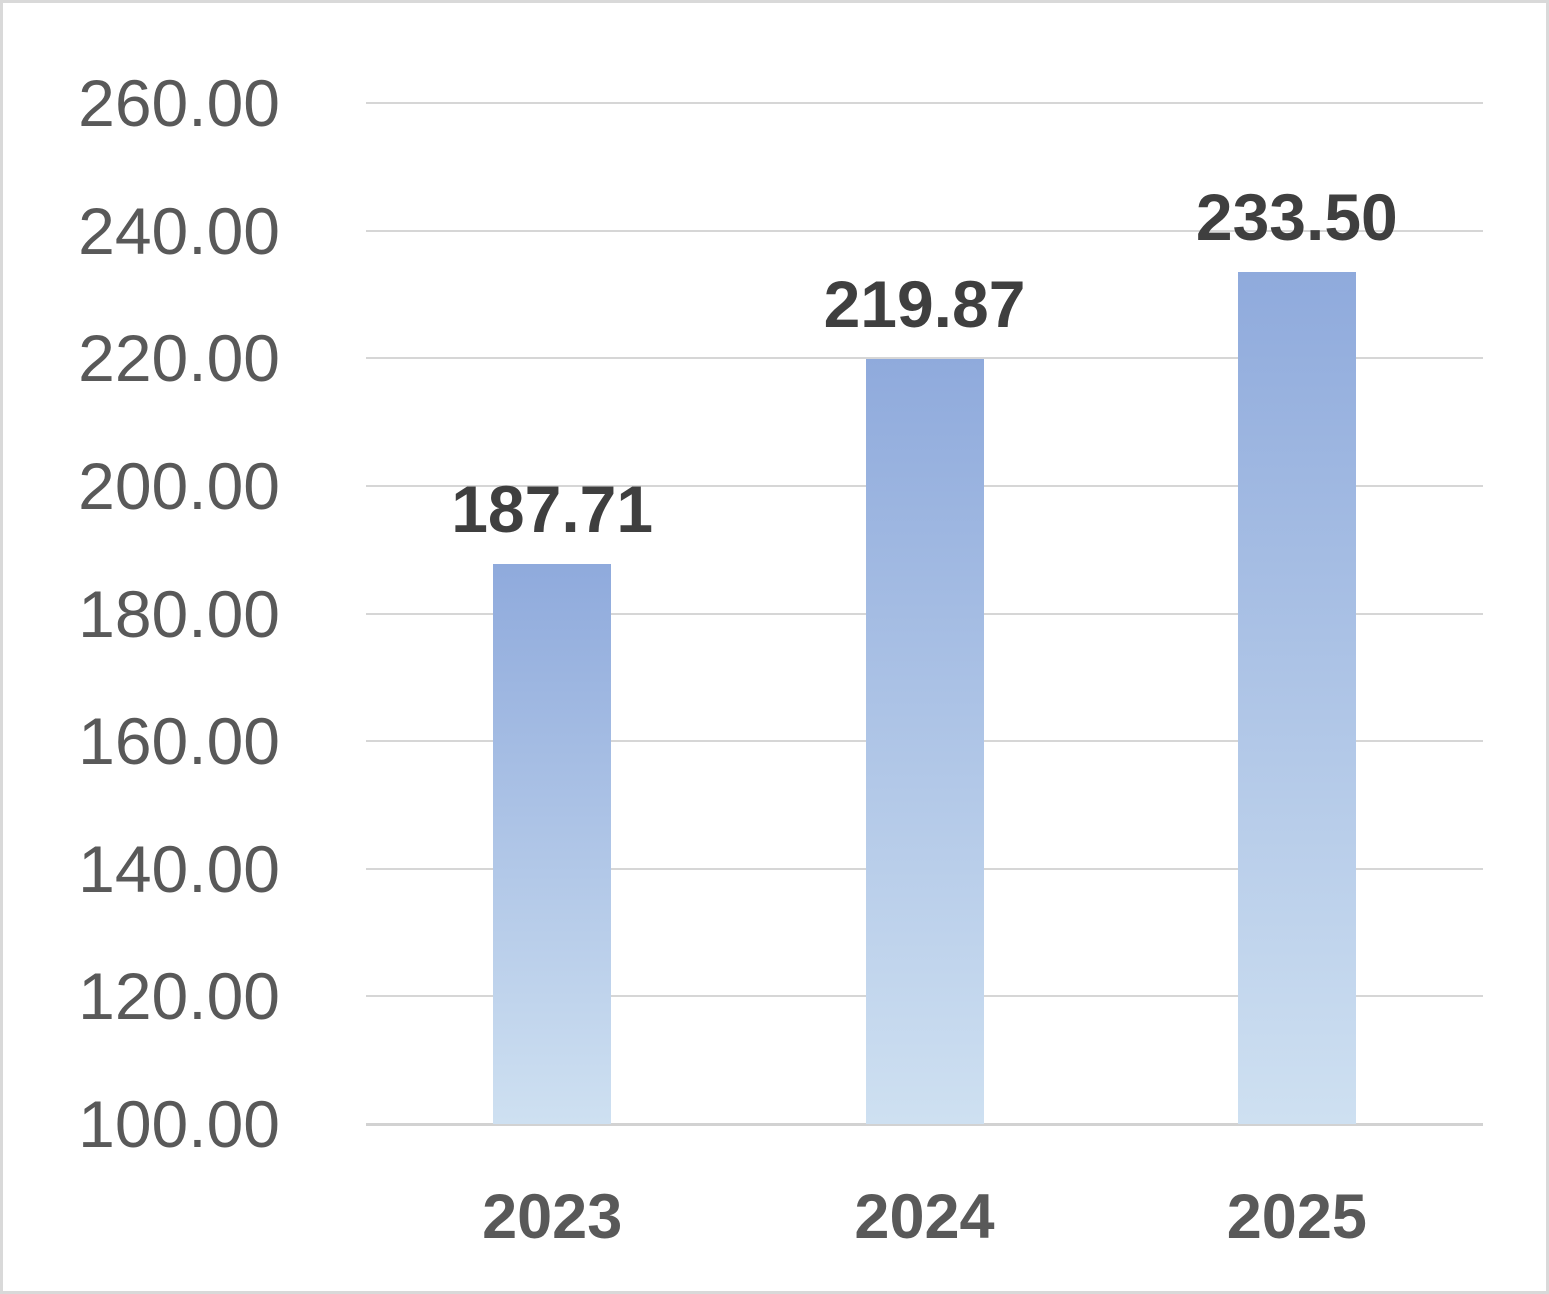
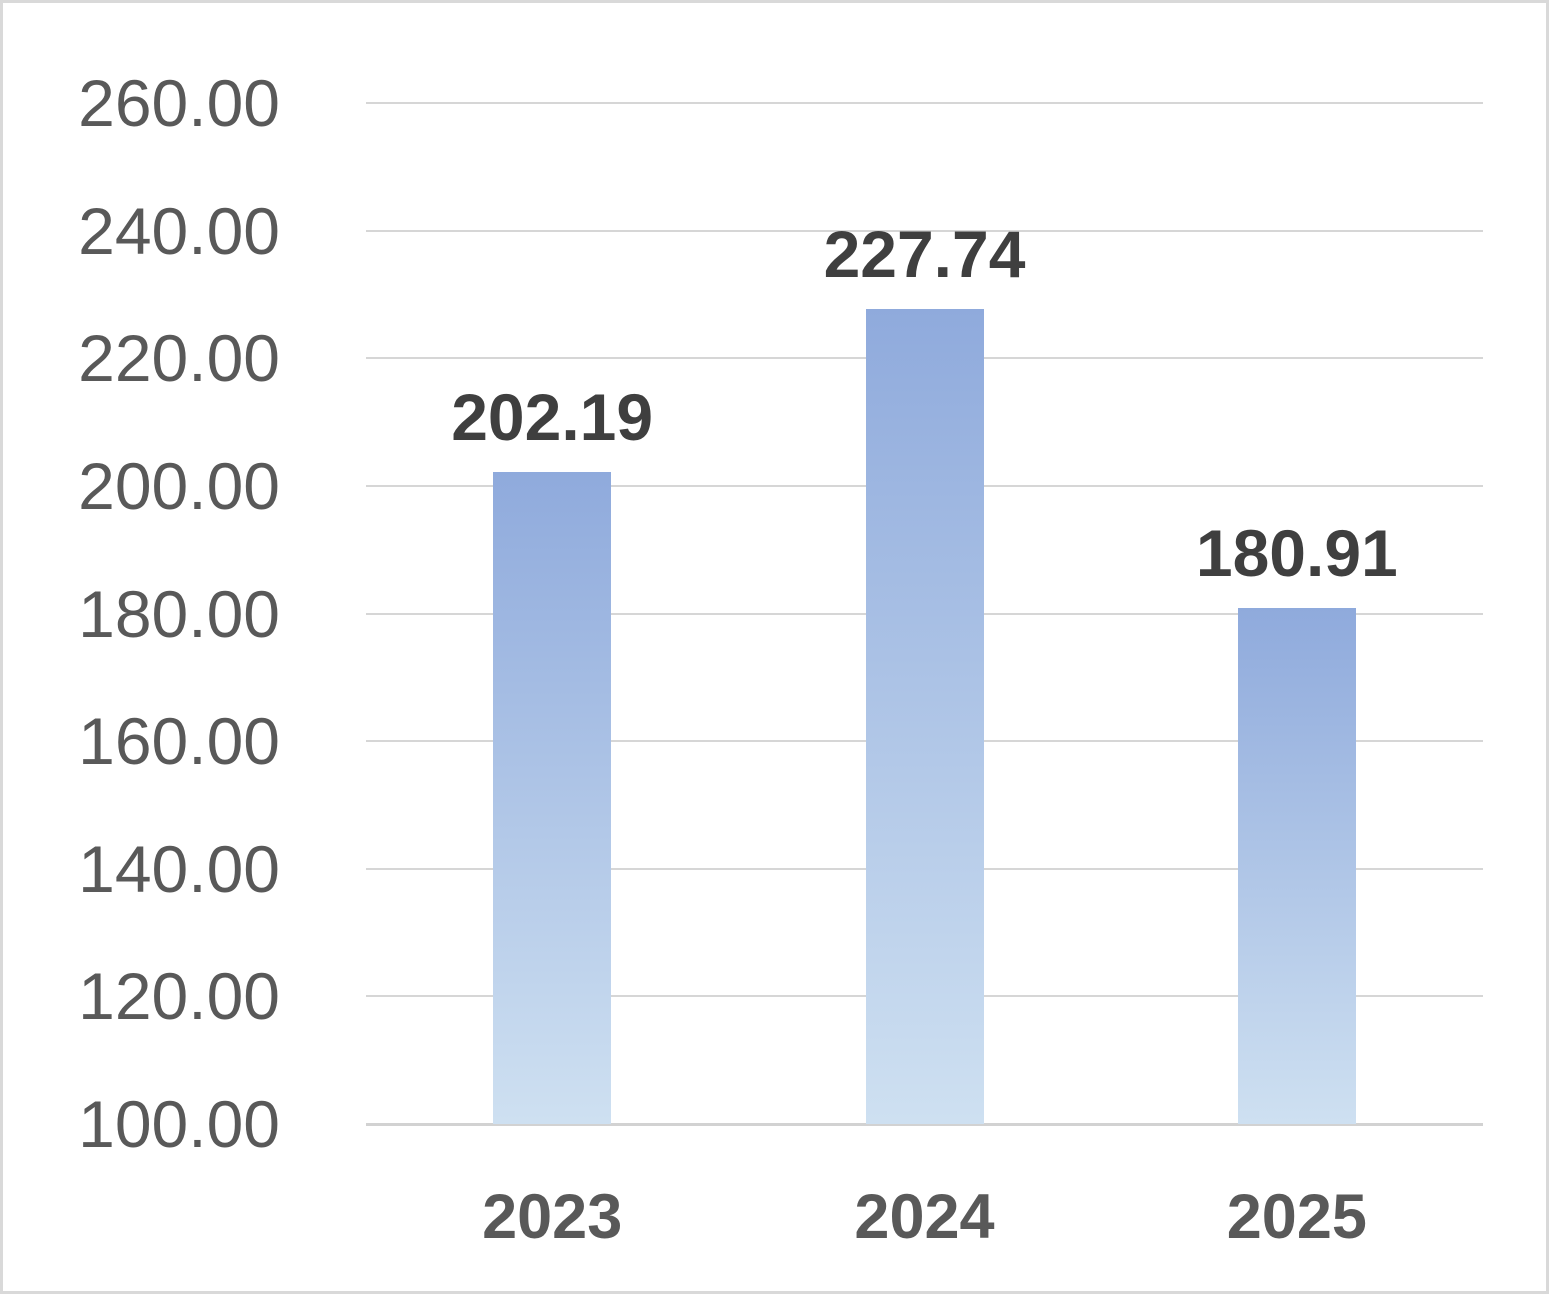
2023: 187.71 -> 202.19
2024: 219.87 -> 227.74
2025: 233.50 -> 180.91
